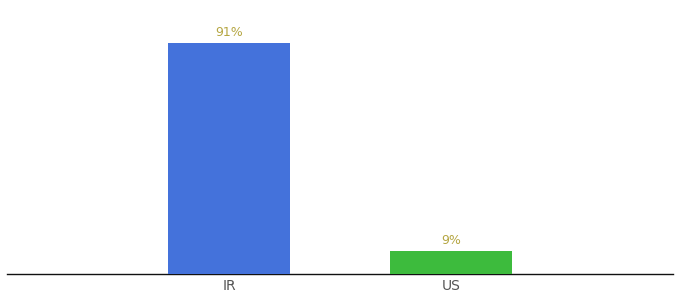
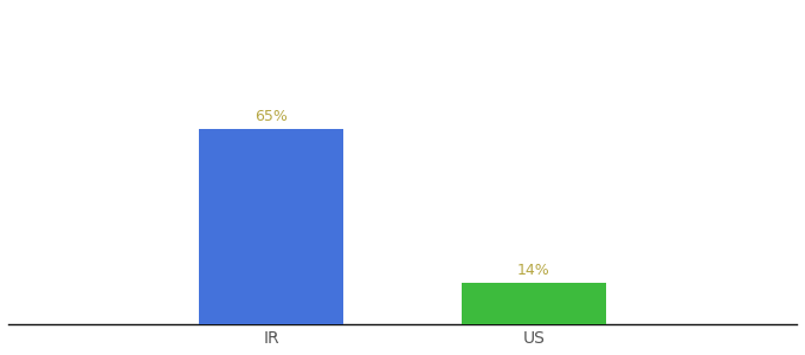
IR: 91% -> 65%
US: 9% -> 14%
